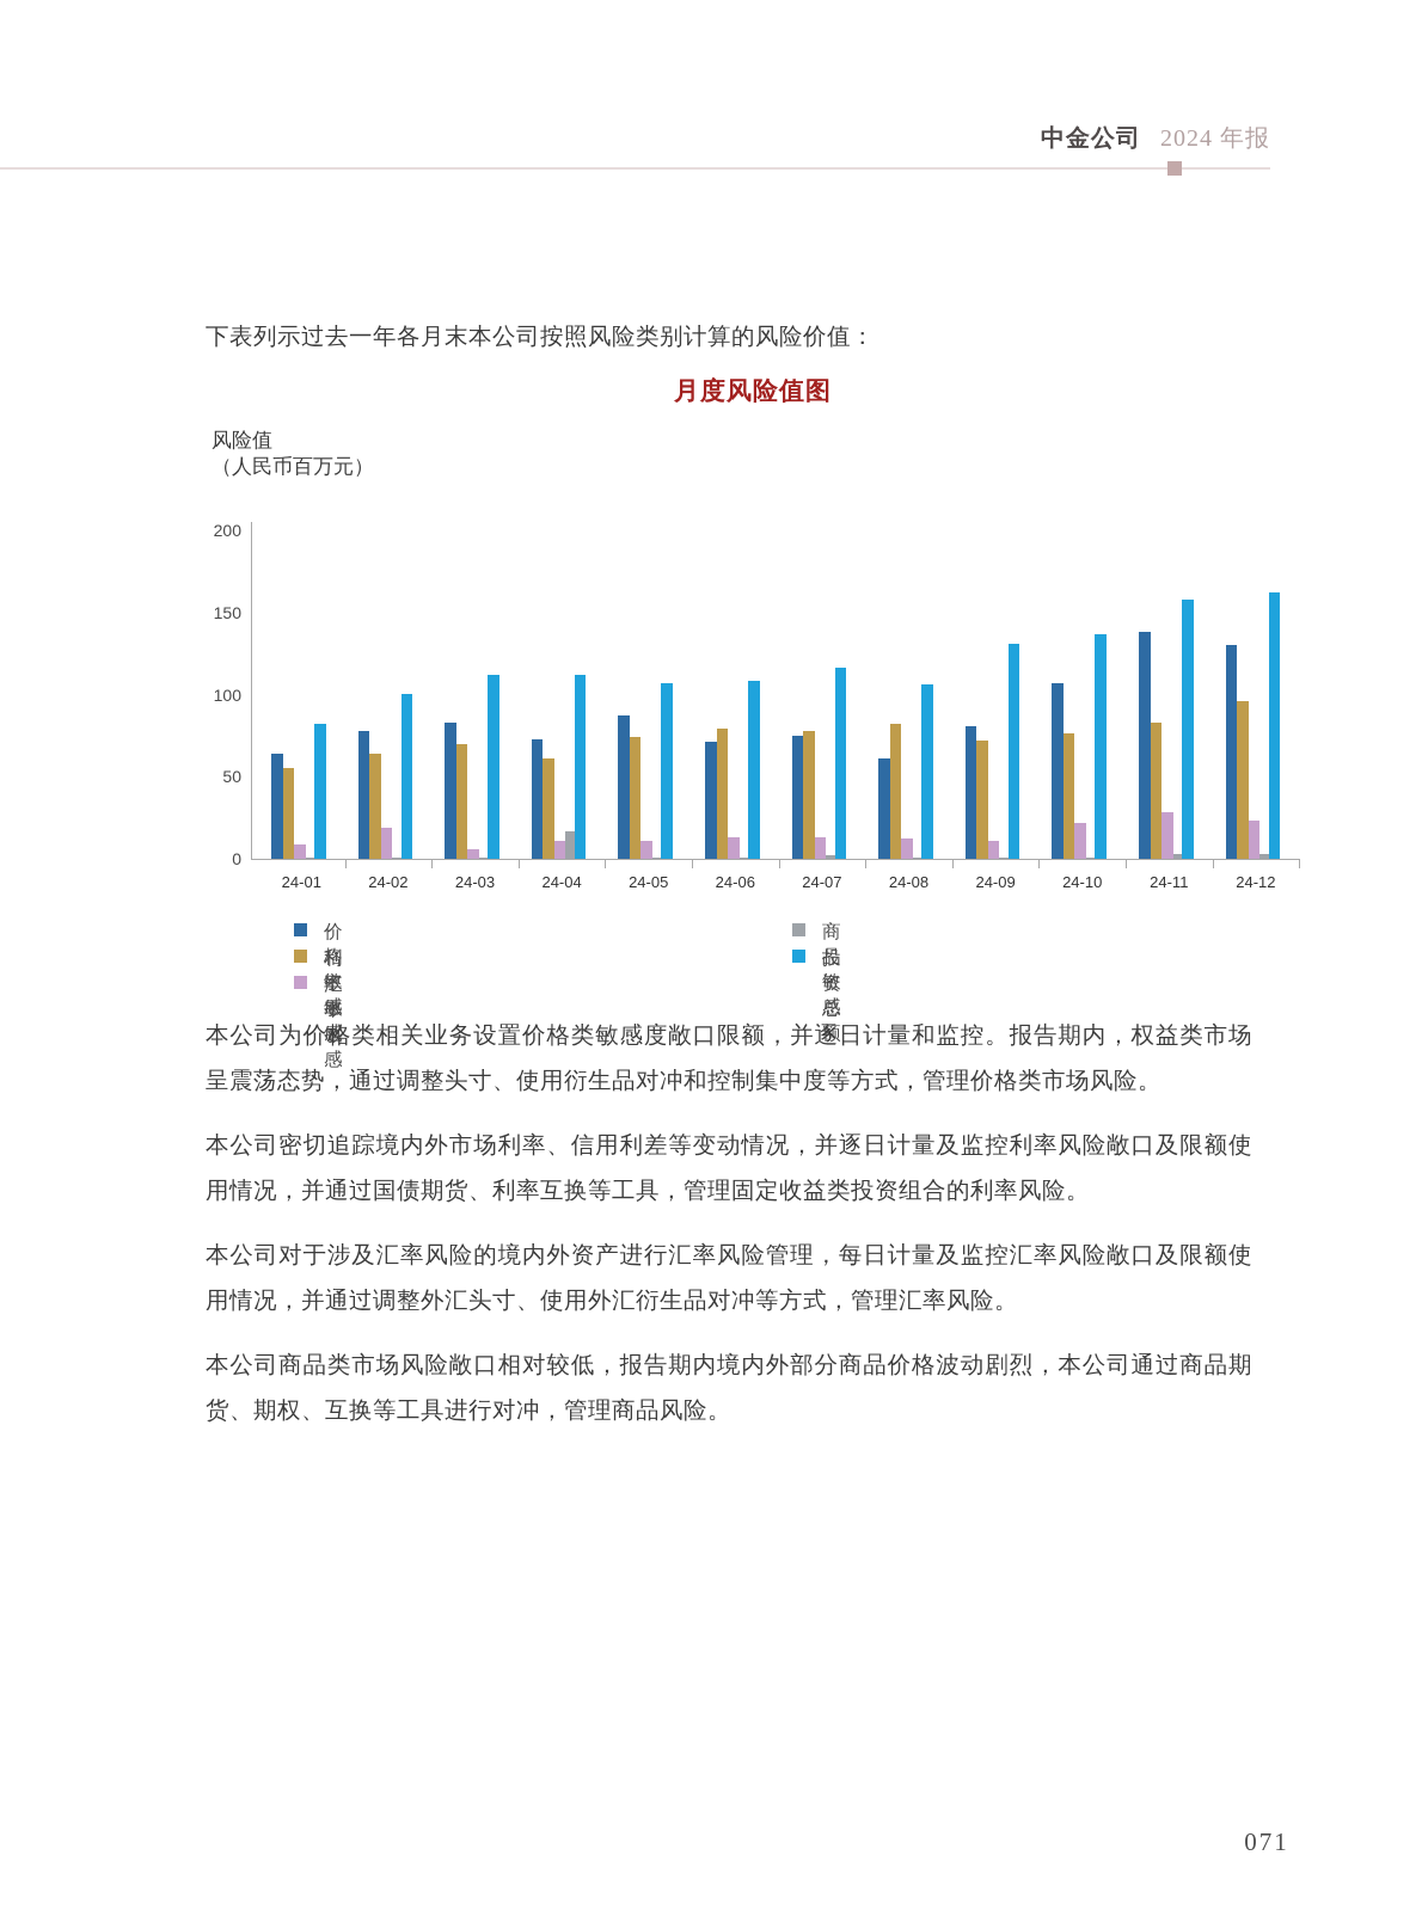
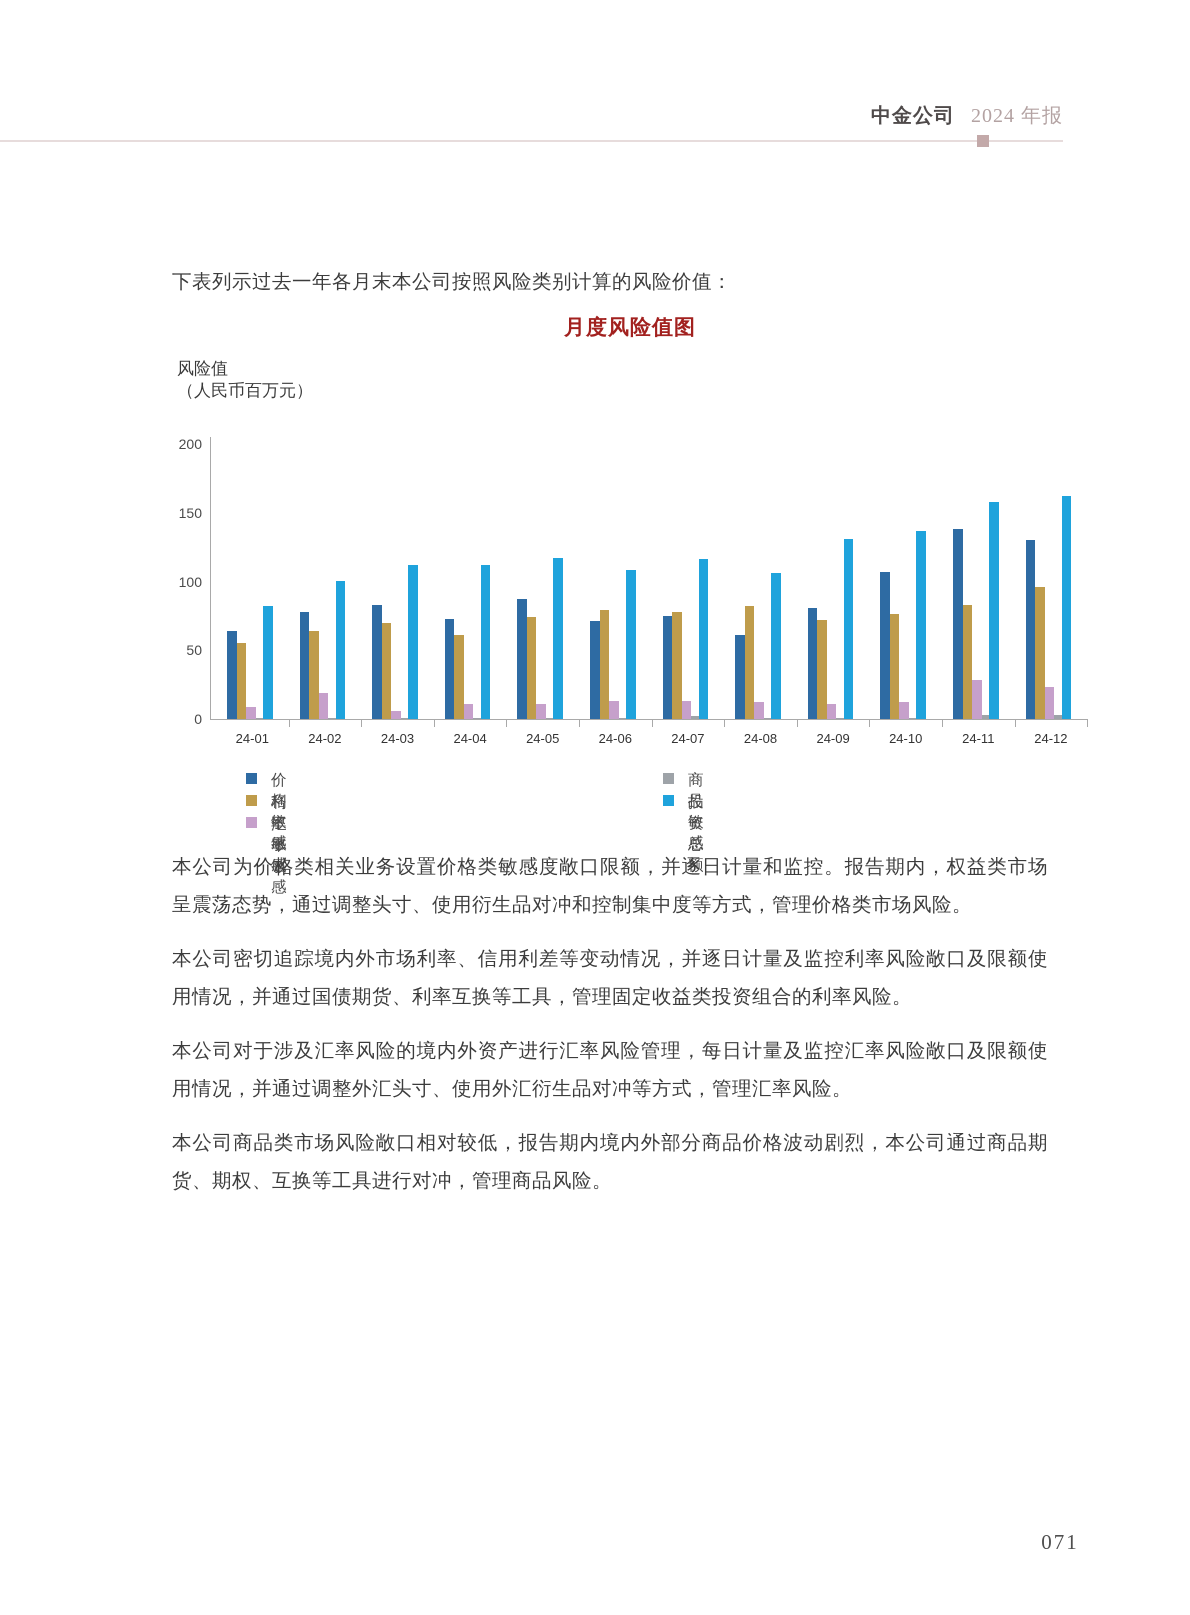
商品敏感/24-04: 17 -> 1
投资总额/24-05: 107 -> 117
汇率敏感/24-10: 22 -> 12
